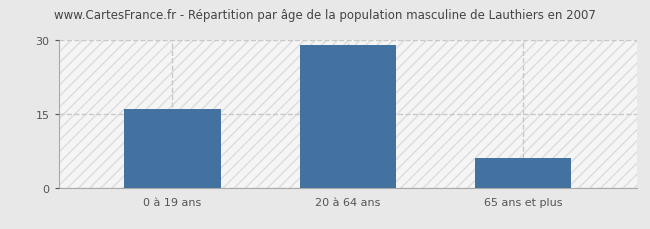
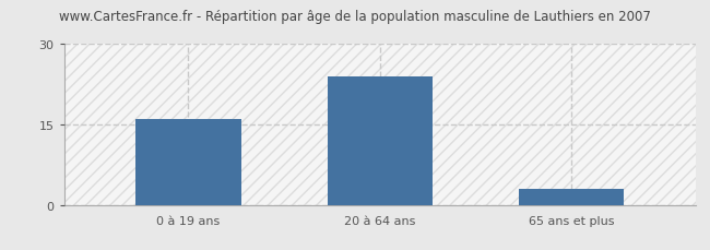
20 à 64 ans: 29 -> 24
65 ans et plus: 6 -> 3
